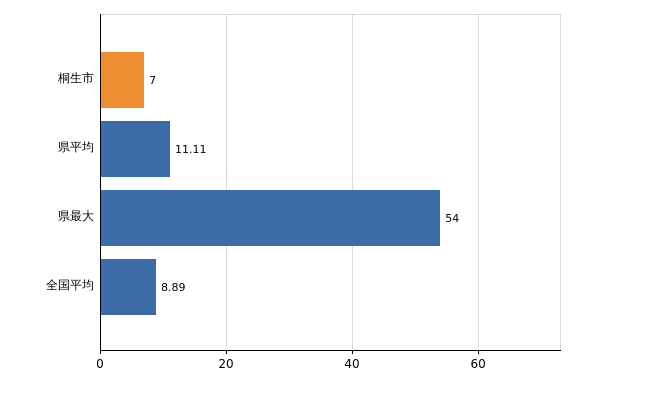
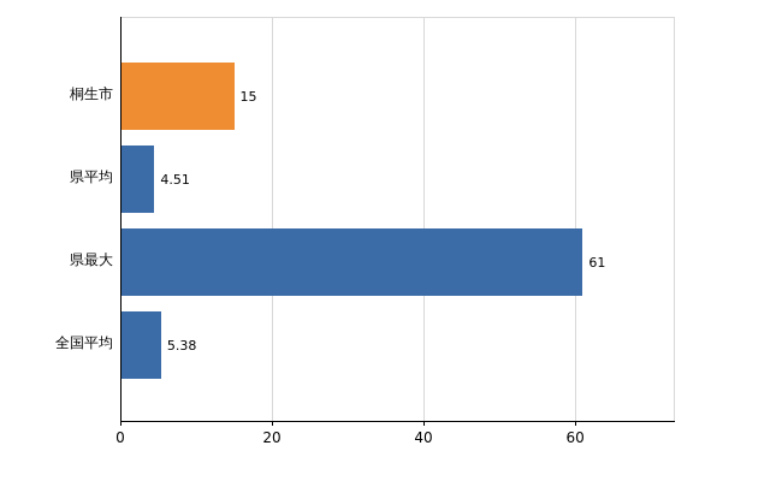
桐生市: 7 -> 15
県平均: 11.11 -> 4.51
県最大: 54 -> 61
全国平均: 8.89 -> 5.38
